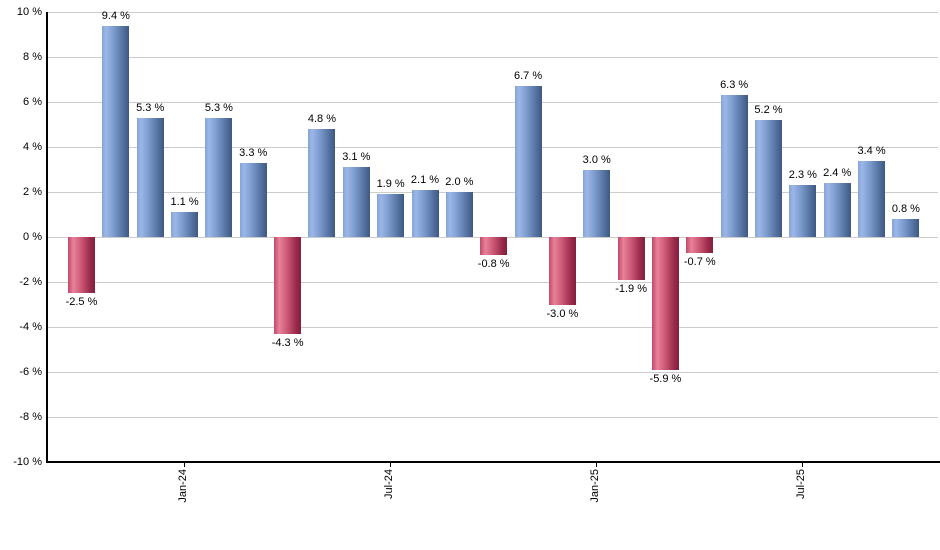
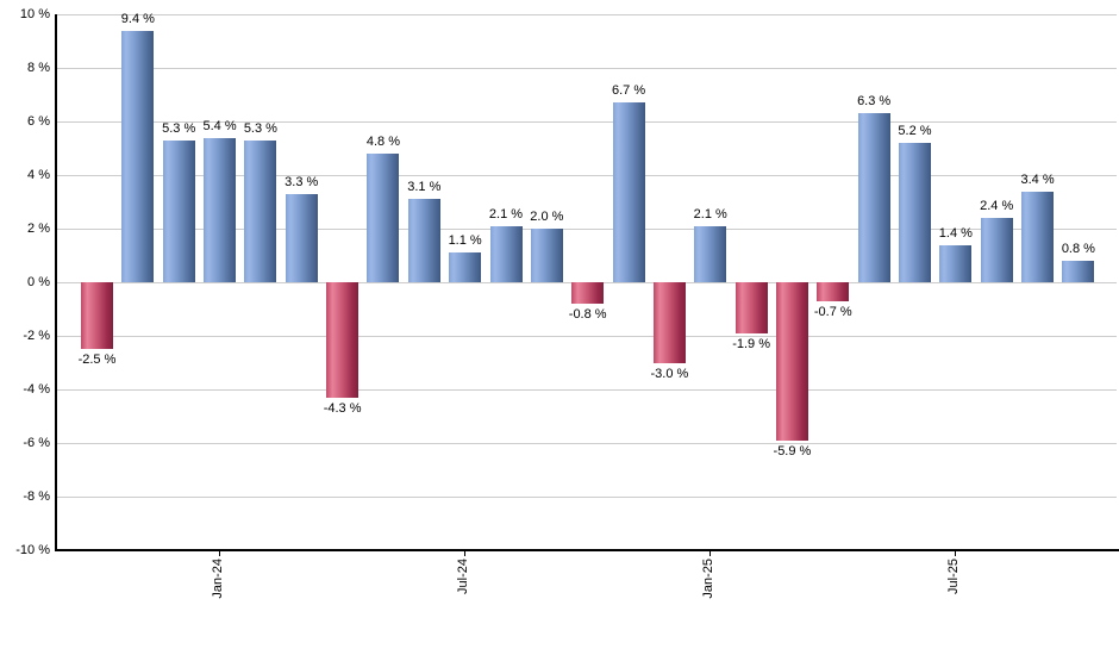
Jan-24: 1.1 -> 5.4
Jul-24: 1.9 -> 1.1
Jan-25: 3.0 -> 2.1
Jul-25: 2.3 -> 1.4
